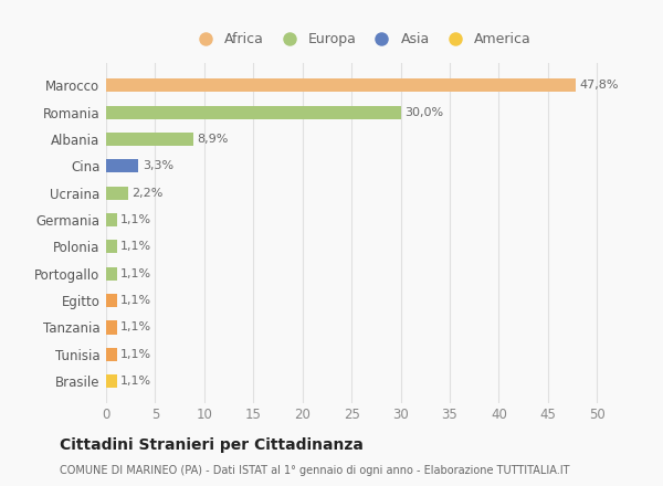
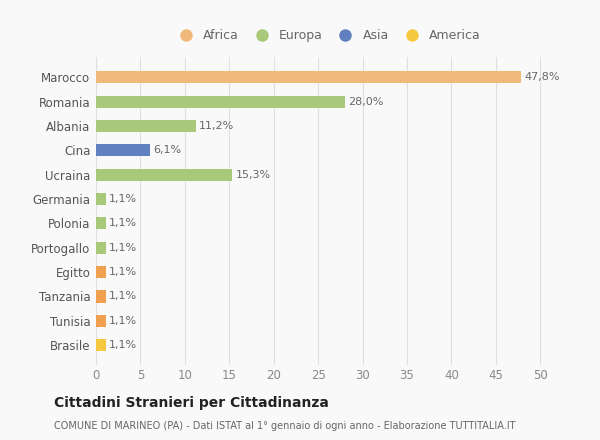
Romania: 30,0% -> 28,0%
Albania: 8,9% -> 11,2%
Cina: 3,3% -> 6,1%
Ucraina: 2,2% -> 15,3%
